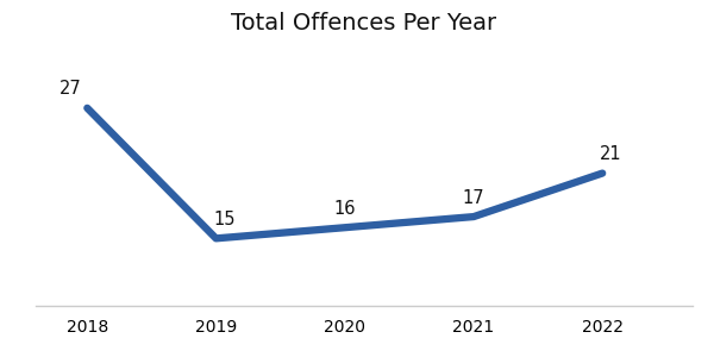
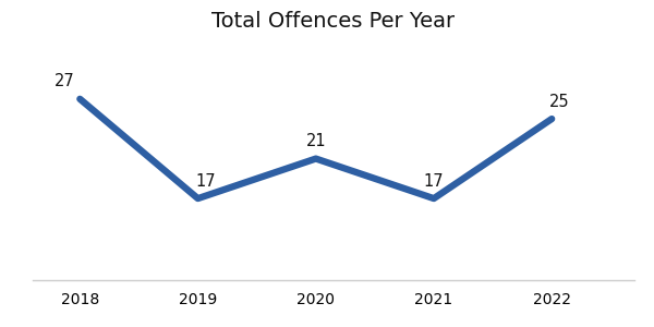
2019: 15 -> 17
2020: 16 -> 21
2022: 21 -> 25
